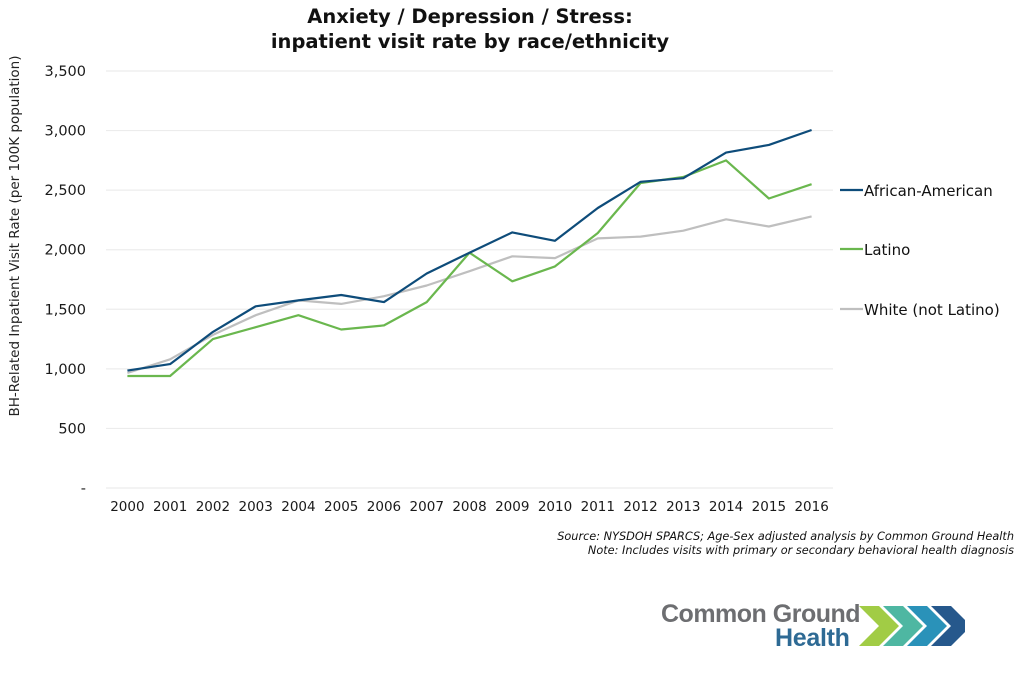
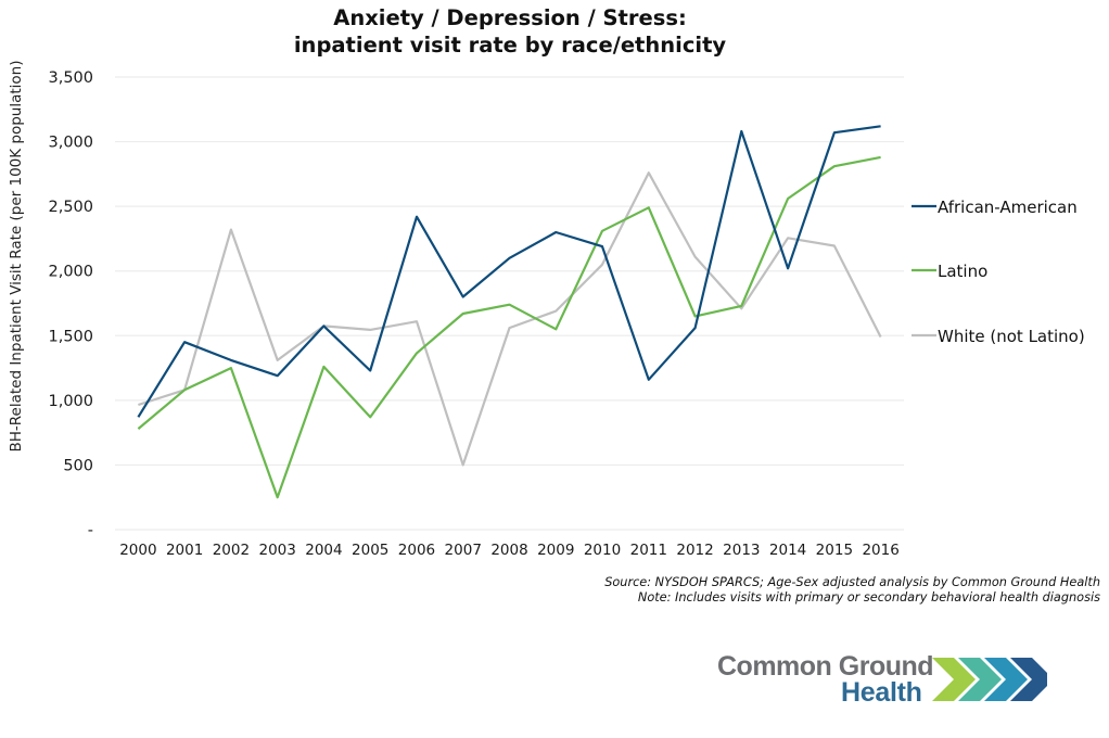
African-American/2000: 980 -> 870
Latino/2000: 940 -> 780
African-American/2001: 1040 -> 1450
Latino/2001: 940 -> 1080
White (not Latino)/2002: 1280 -> 2320
African-American/2003: 1520 -> 1190
Latino/2003: 1350 -> 250
White (not Latino)/2003: 1450 -> 1310
Latino/2004: 1450 -> 1260
African-American/2005: 1620 -> 1230
Latino/2005: 1330 -> 870
African-American/2006: 1560 -> 2420
Latino/2007: 1560 -> 1670
White (not Latino)/2007: 1700 -> 500
African-American/2008: 1980 -> 2100
Latino/2008: 1980 -> 1740
White (not Latino)/2008: 1820 -> 1560
African-American/2009: 2140 -> 2300
Latino/2009: 1740 -> 1550
White (not Latino)/2009: 1940 -> 1690
African-American/2010: 2080 -> 2190
Latino/2010: 1860 -> 2310
White (not Latino)/2010: 1930 -> 2050
African-American/2011: 2350 -> 1160
Latino/2011: 2140 -> 2490
White (not Latino)/2011: 2100 -> 2760
African-American/2012: 2570 -> 1560
Latino/2012: 2560 -> 1650
African-American/2013: 2600 -> 3080
Latino/2013: 2610 -> 1730
White (not Latino)/2013: 2160 -> 1710
African-American/2014: 2820 -> 2020
Latino/2014: 2750 -> 2560
African-American/2015: 2880 -> 3070
Latino/2015: 2430 -> 2810
African-American/2016: 3000 -> 3120
Latino/2016: 2550 -> 2880
White (not Latino)/2016: 2280 -> 1490
